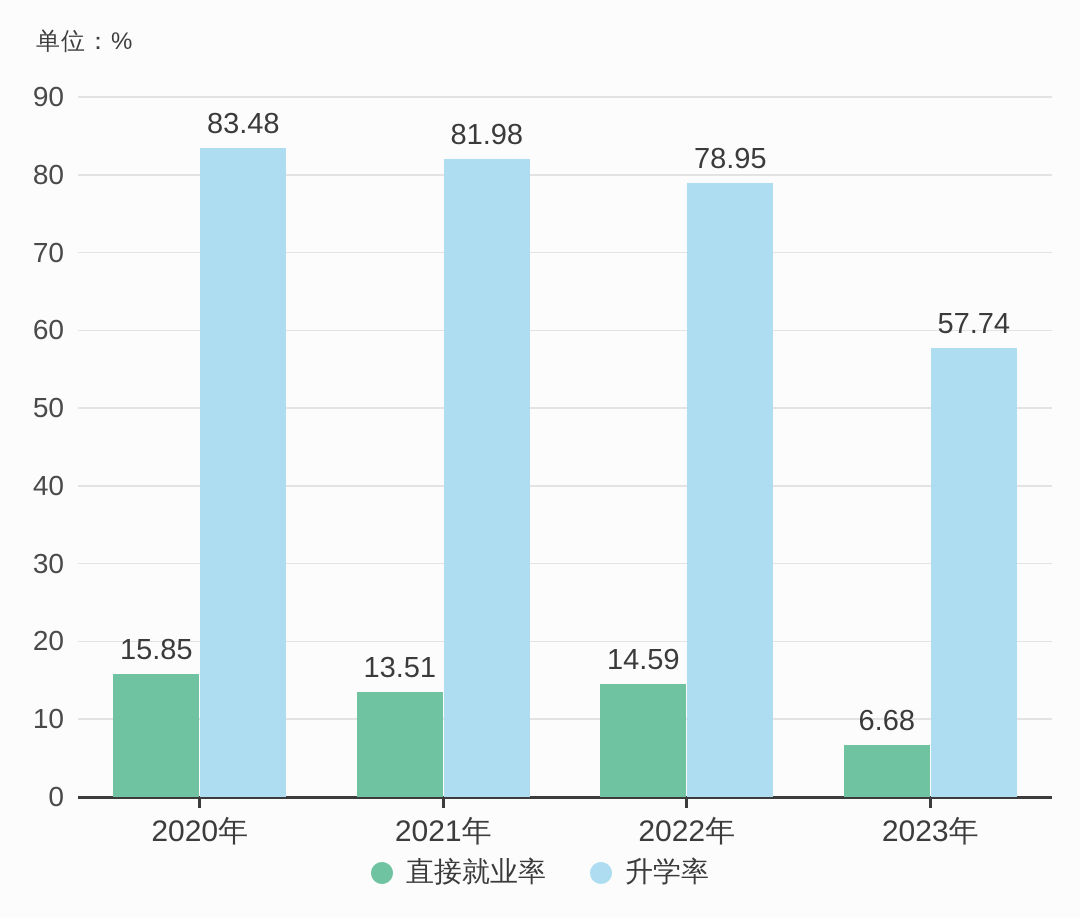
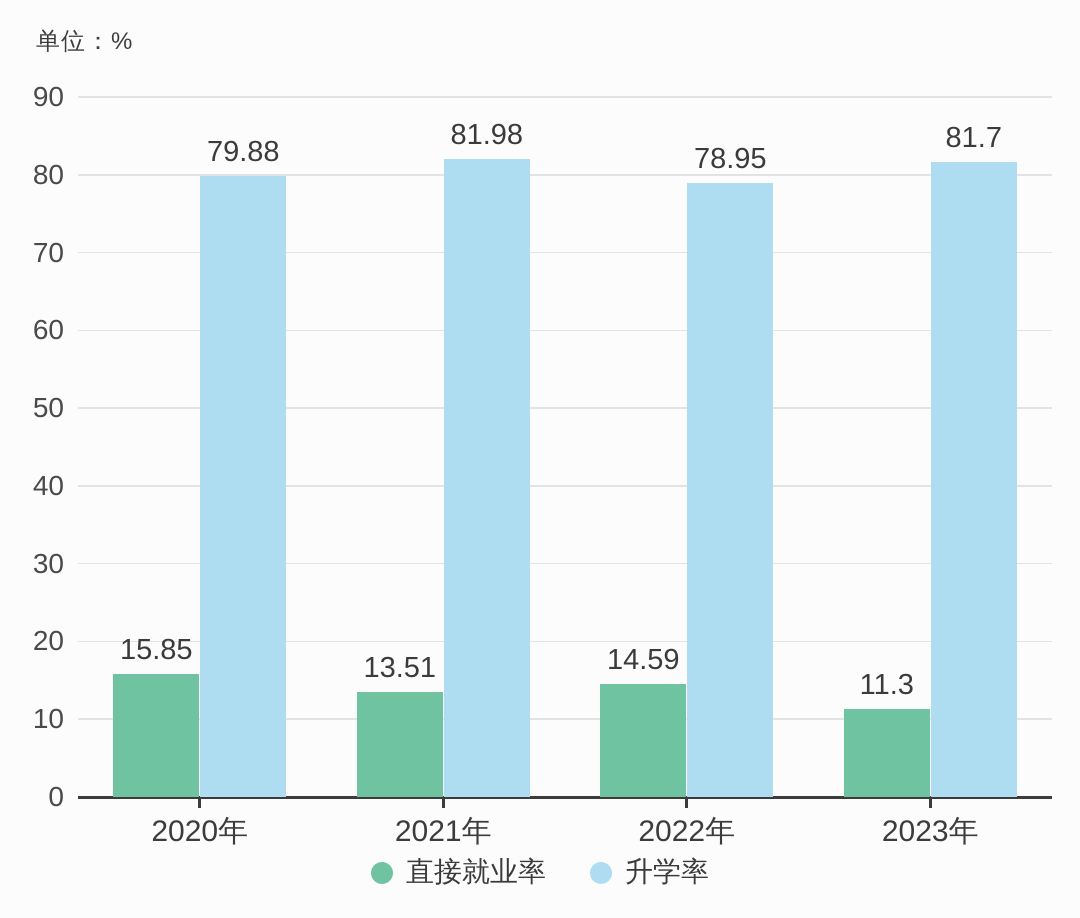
升学率/2020年: 83.48 -> 79.88
直接就业率/2023年: 6.68 -> 11.3
升学率/2023年: 57.74 -> 81.7
